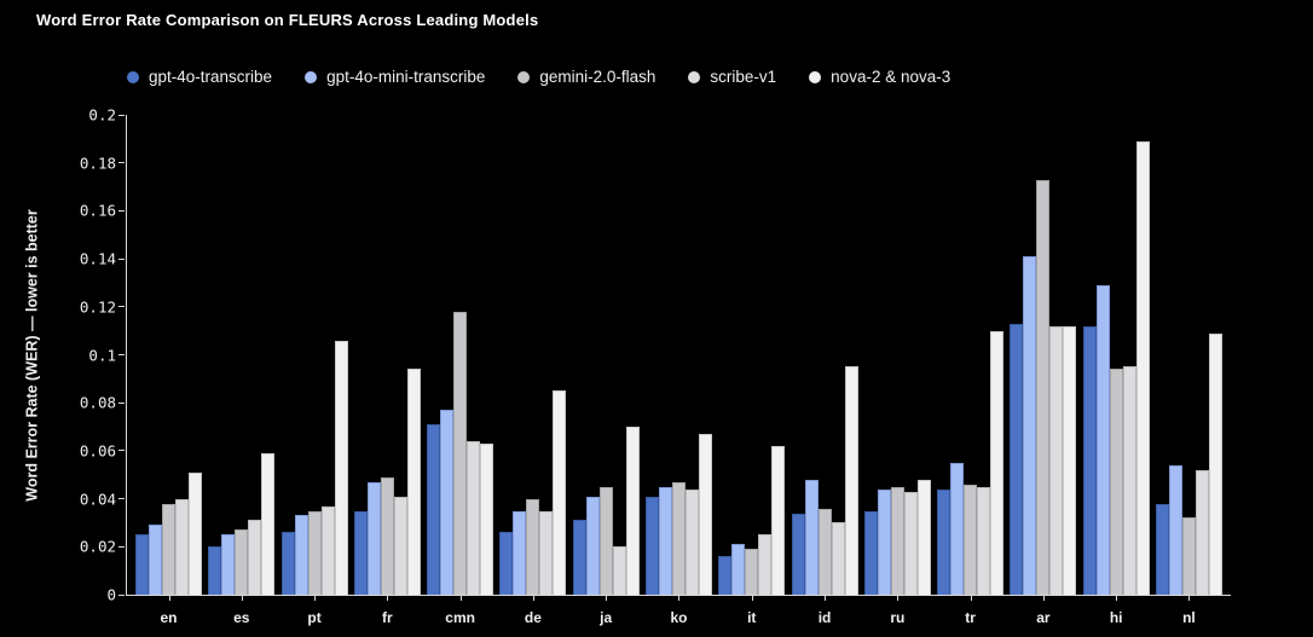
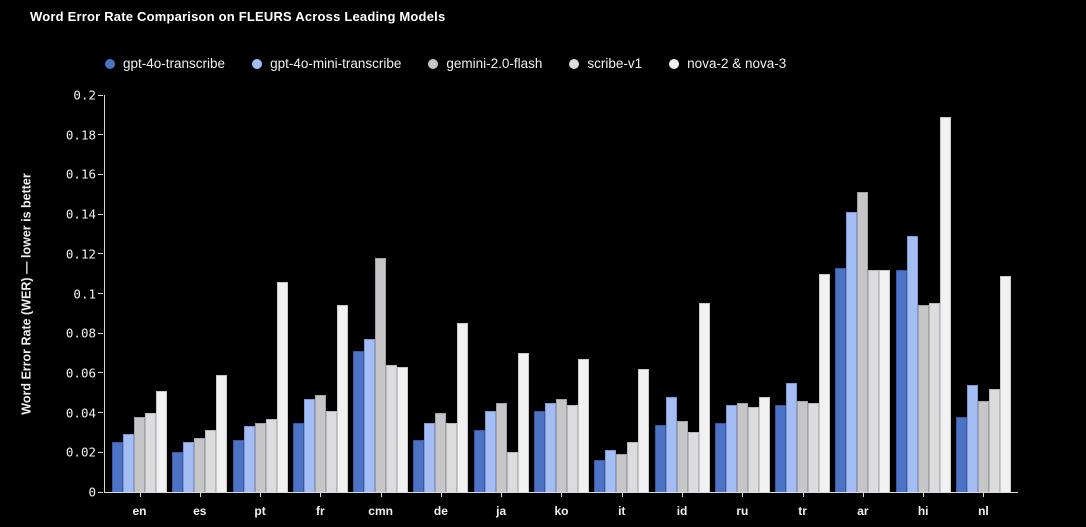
gemini-2.0-flash/ar: 0.173 -> 0.151
gemini-2.0-flash/nl: 0.032 -> 0.046
